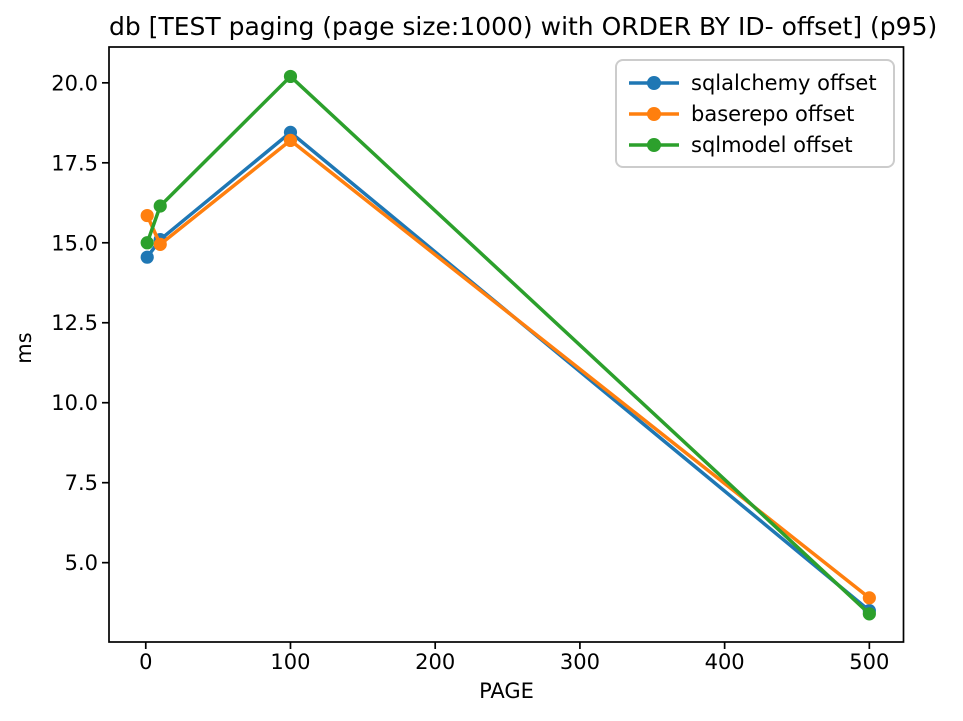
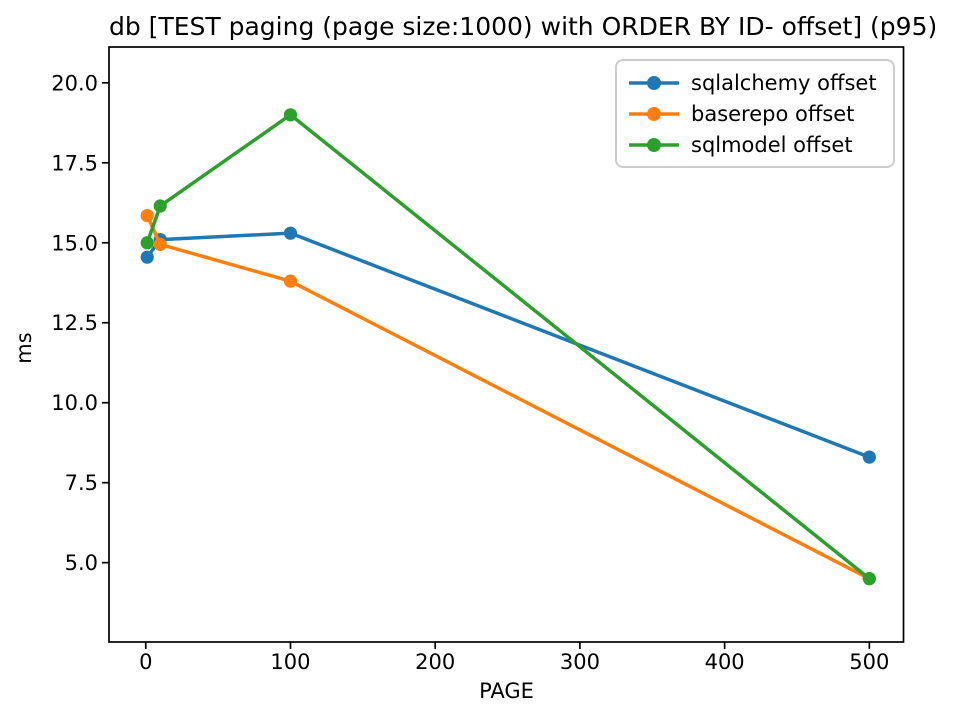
sqlalchemy offset/100: 18.4 -> 15.3
baserepo offset/100: 18.2 -> 13.8
sqlmodel offset/100: 20.2 -> 19.0
sqlalchemy offset/500: 3.5 -> 8.3
baserepo offset/500: 3.9 -> 4.5
sqlmodel offset/500: 3.4 -> 4.5
